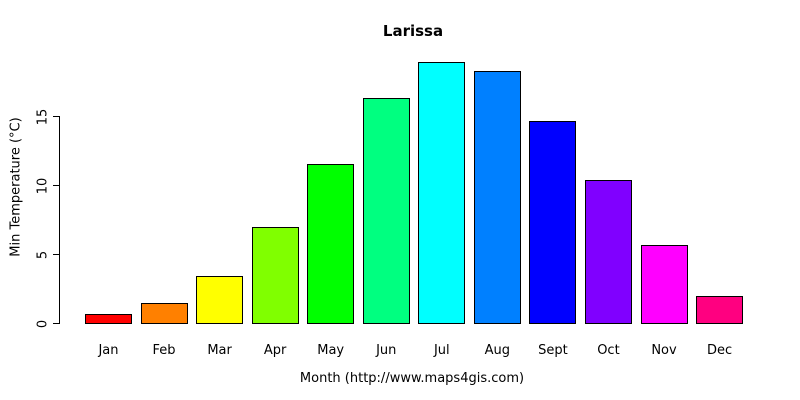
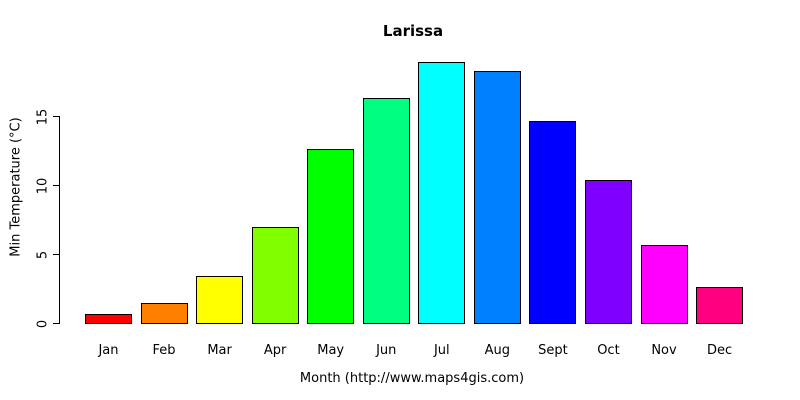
May: 11.6 -> 12.7
Dec: 2.0 -> 2.7
